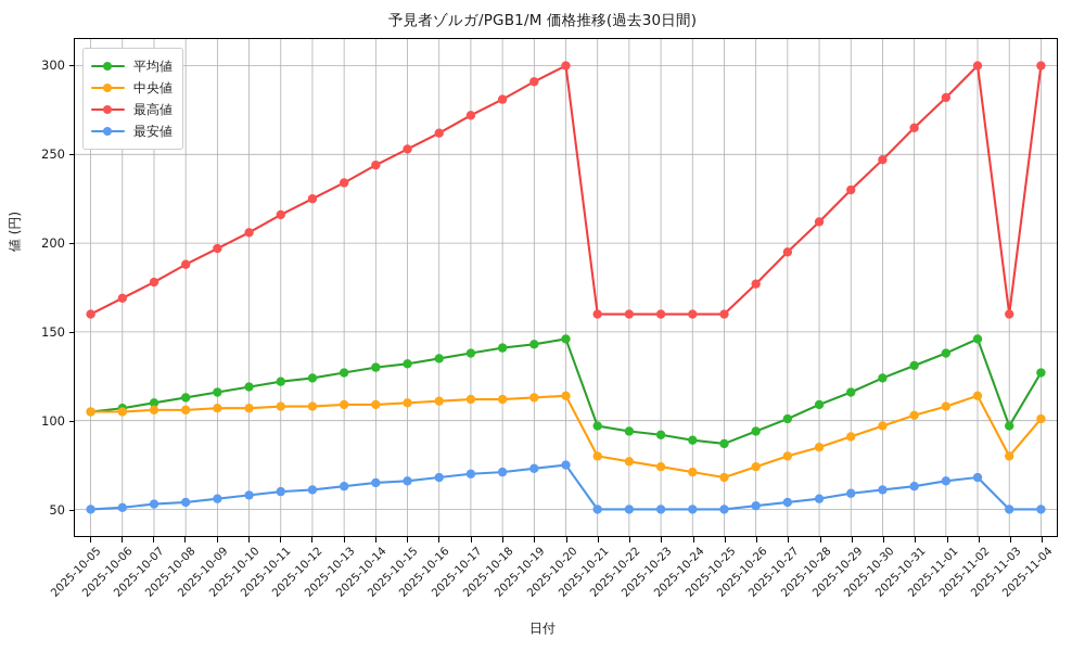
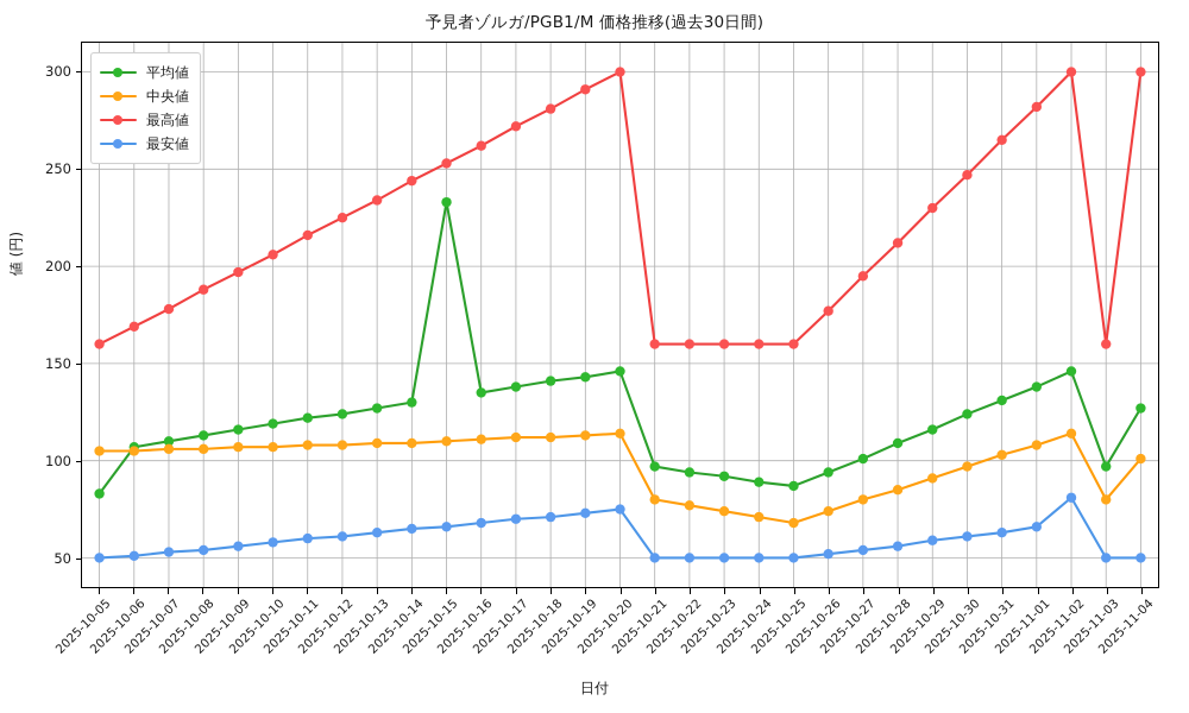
平均値/2025-10-05: 105 -> 83
平均値/2025-10-15: 132 -> 233
最安値/2025-11-02: 68 -> 81
